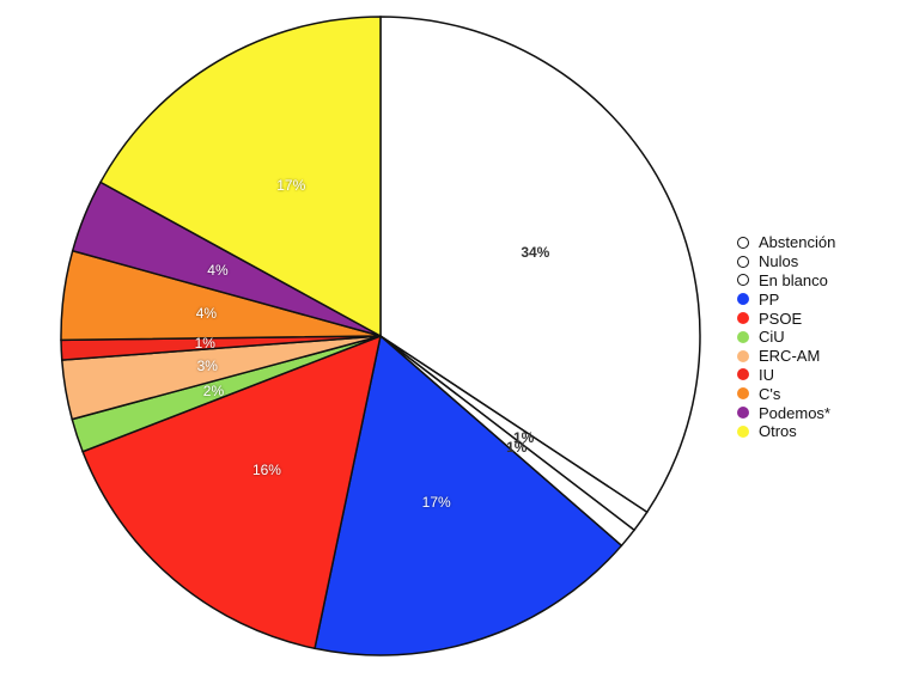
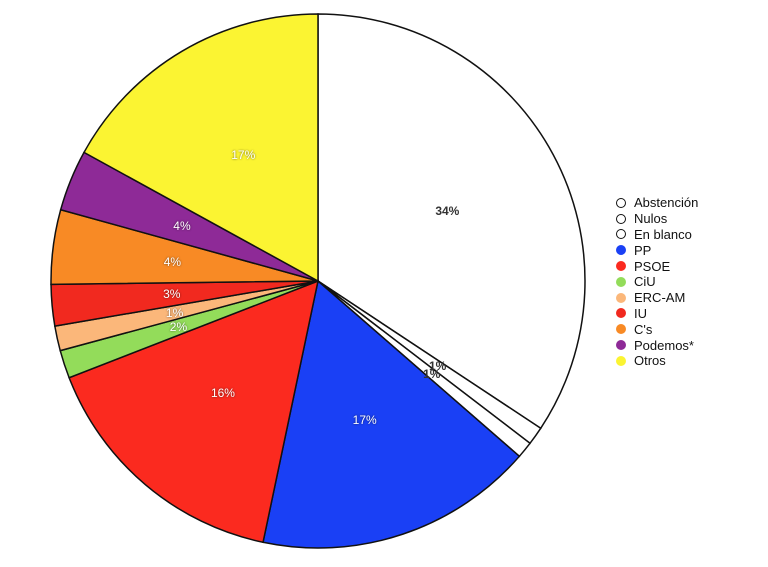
ERC-AM: 3% -> 1%
IU: 1% -> 3%
